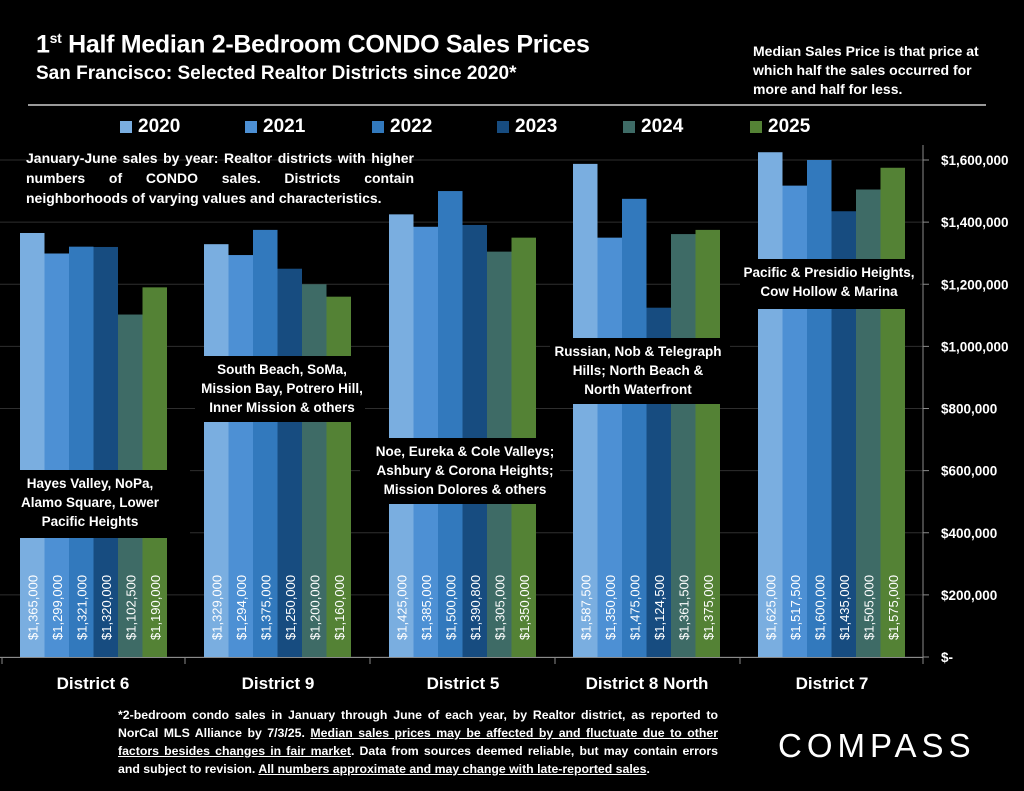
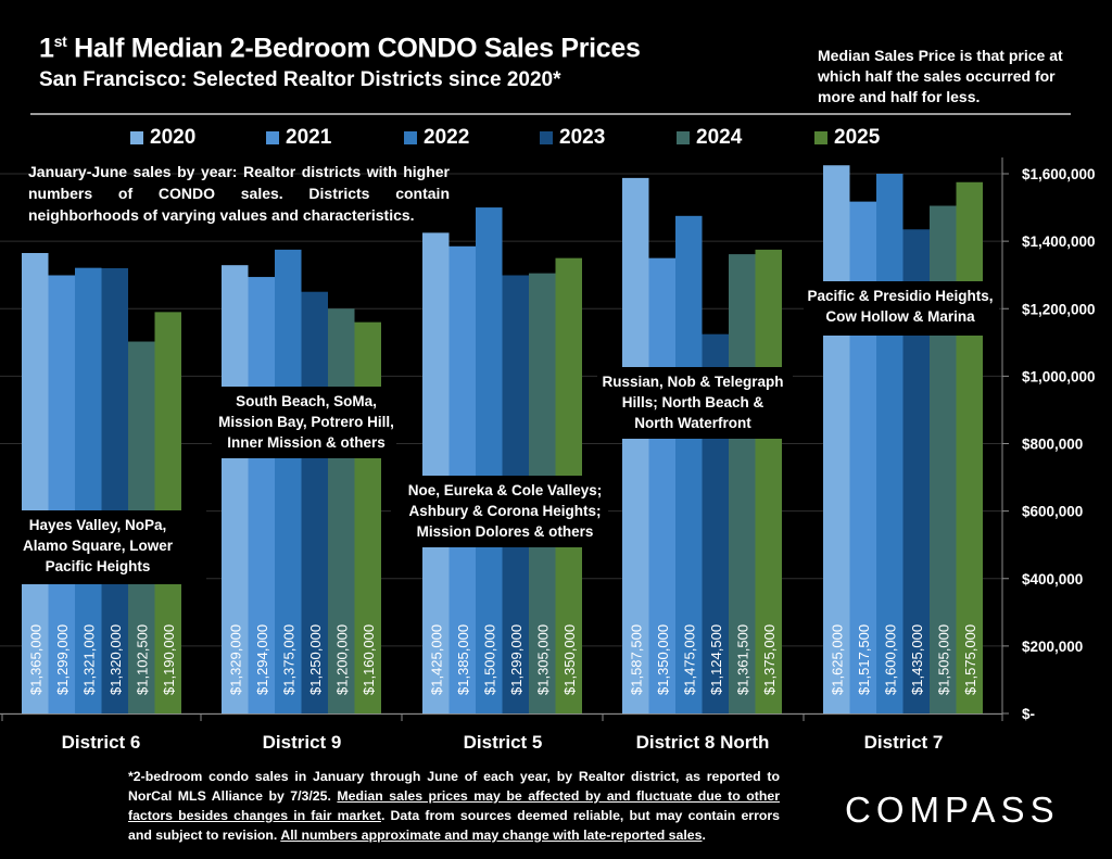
2023/District 5: $1,390,800 -> $1,299,000
